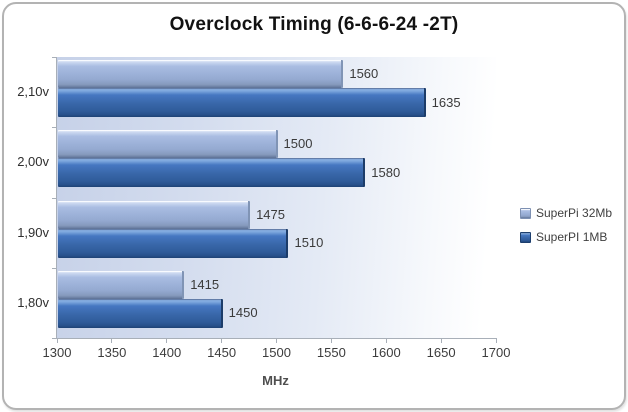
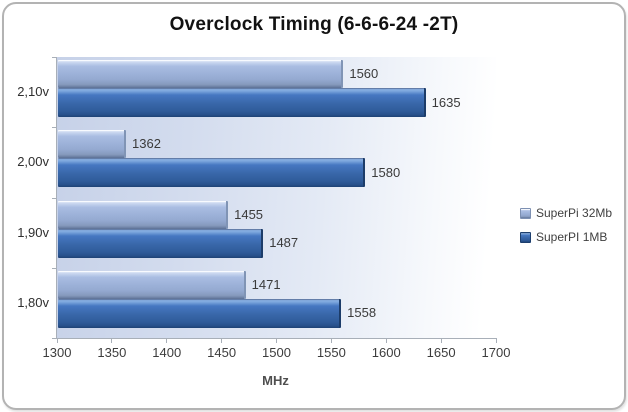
SuperPi 32Mb/2,00v: 1500 -> 1362
SuperPi 32Mb/1,90v: 1475 -> 1455
SuperPI 1MB/1,90v: 1510 -> 1487
SuperPi 32Mb/1,80v: 1415 -> 1471
SuperPI 1MB/1,80v: 1450 -> 1558
